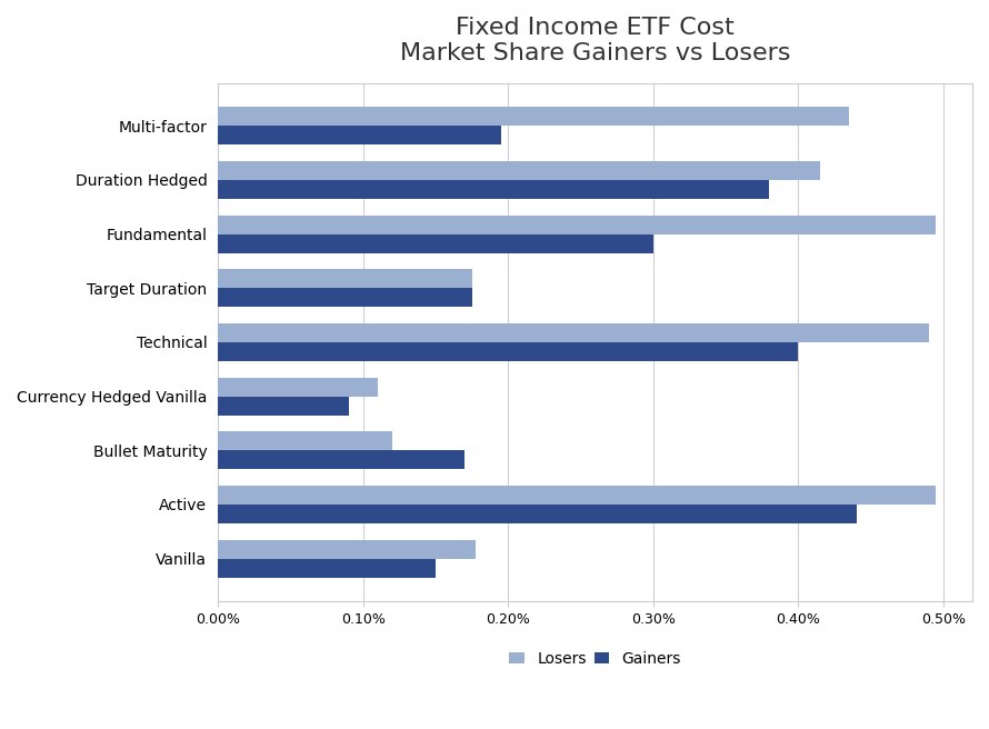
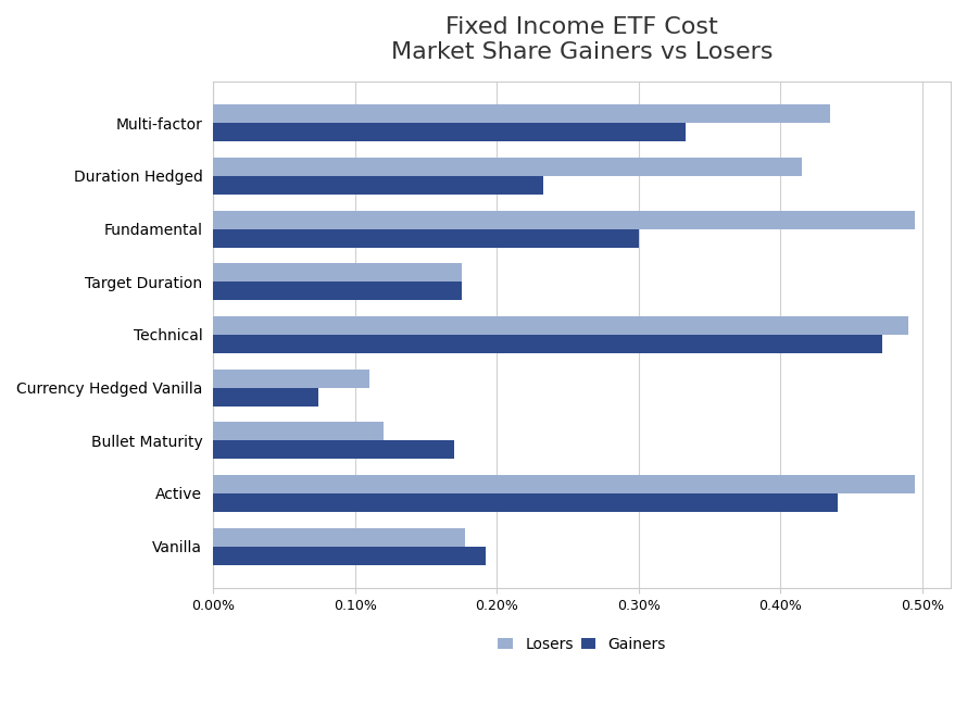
Gainers/Multi-factor: 0.195% -> 0.333%
Gainers/Duration Hedged: 0.380% -> 0.233%
Gainers/Technical: 0.400% -> 0.472%
Gainers/Currency Hedged Vanilla: 0.090% -> 0.074%
Gainers/Vanilla: 0.150% -> 0.192%
